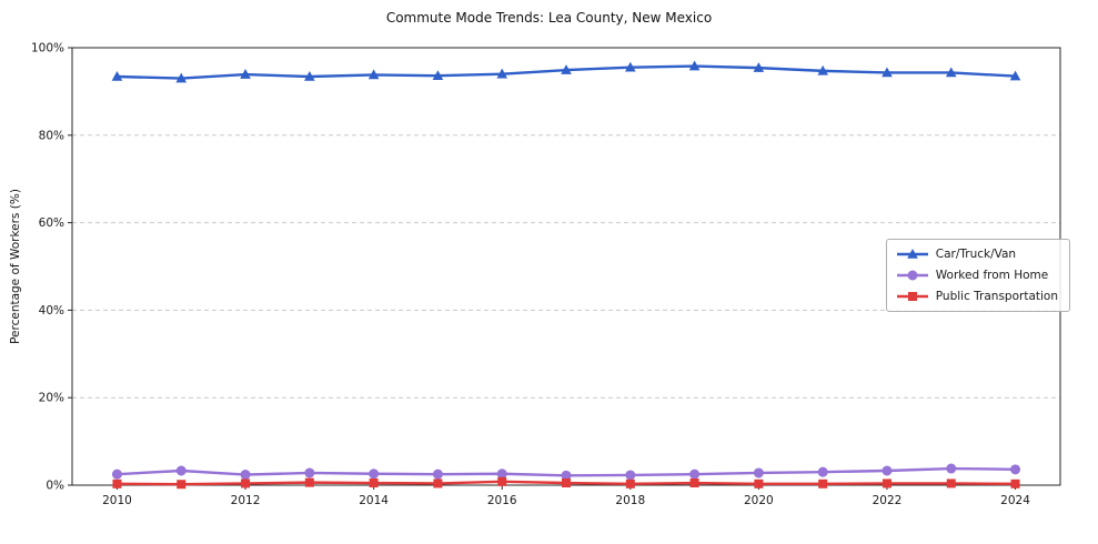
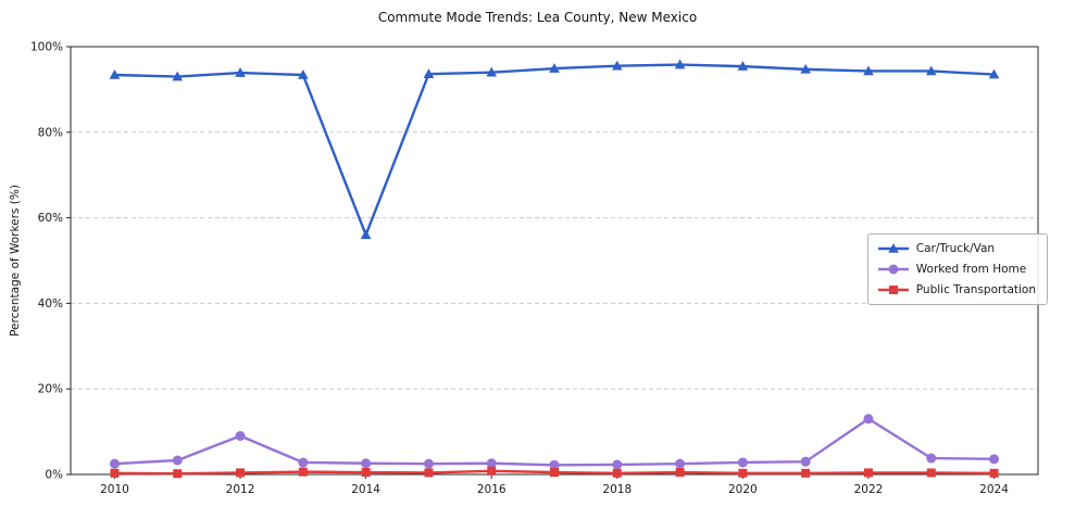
Worked from Home/2012: 2% -> 9%
Car/Truck/Van/2014: 94% -> 56%
Worked from Home/2022: 3% -> 13%
